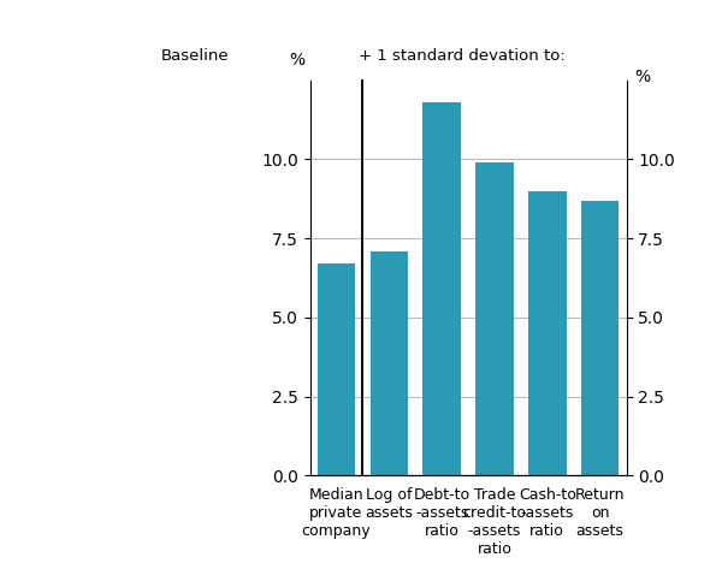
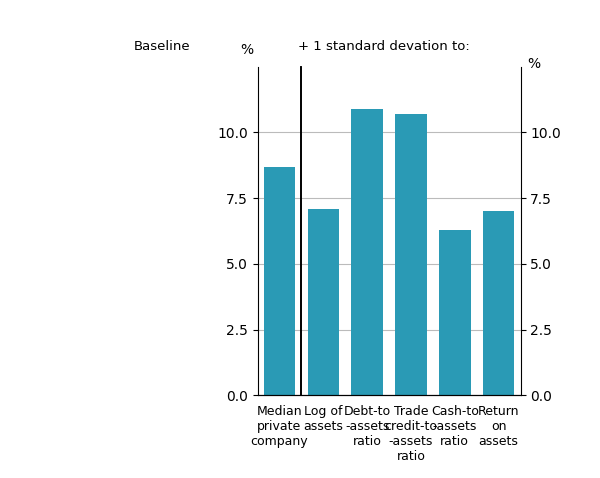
Median private company: 6.7 -> 8.7
Debt-to -assets ratio: 11.8 -> 10.9
Trade credit-to -assets ratio: 9.9 -> 10.7
Cash-to -assets ratio: 9.0 -> 6.3
Return on assets: 8.7 -> 7.0
